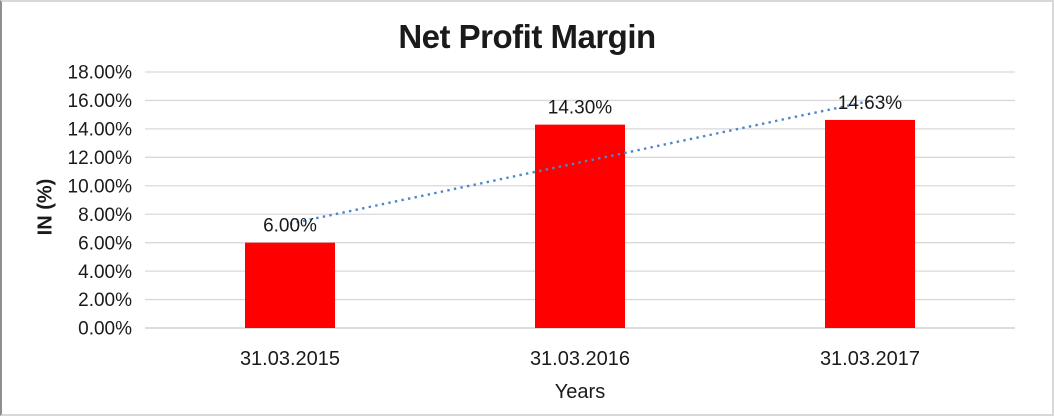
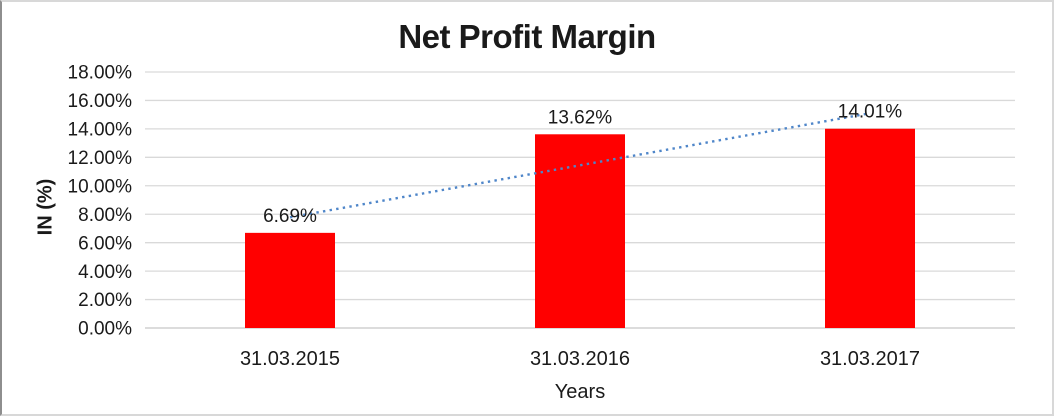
31.03.2015: 6.00% -> 6.69%
31.03.2016: 14.30% -> 13.62%
31.03.2017: 14.63% -> 14.01%
